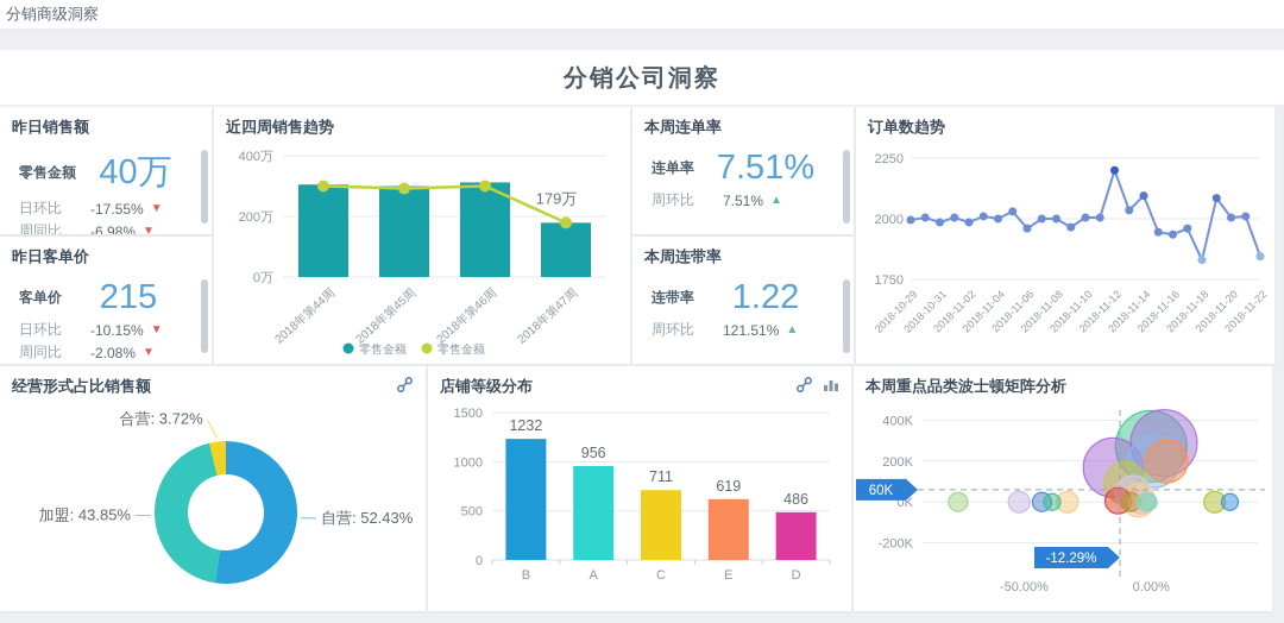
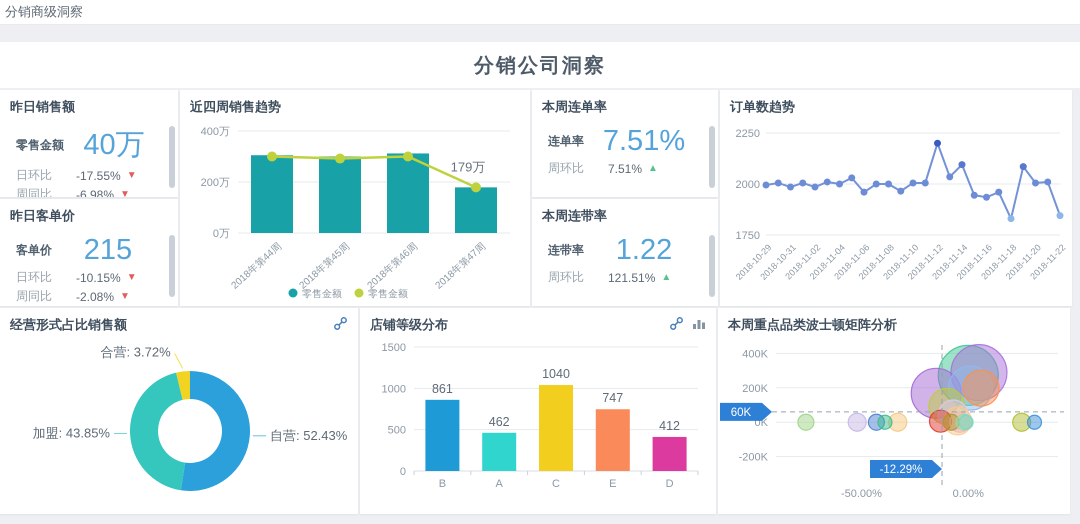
店铺等级分布/B: 1232 -> 861
店铺等级分布/A: 956 -> 462
店铺等级分布/C: 711 -> 1040
店铺等级分布/E: 619 -> 747
店铺等级分布/D: 486 -> 412
